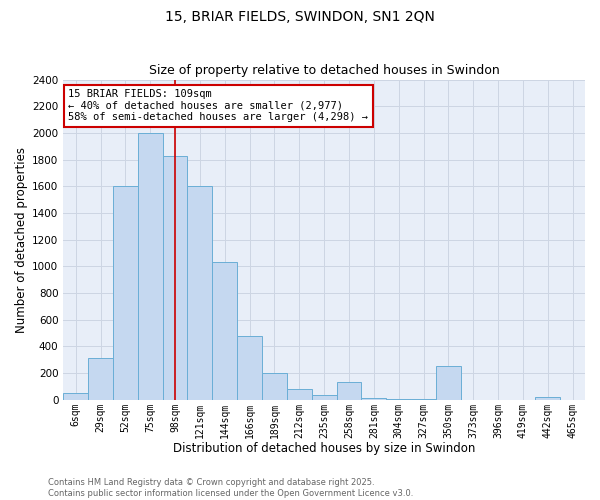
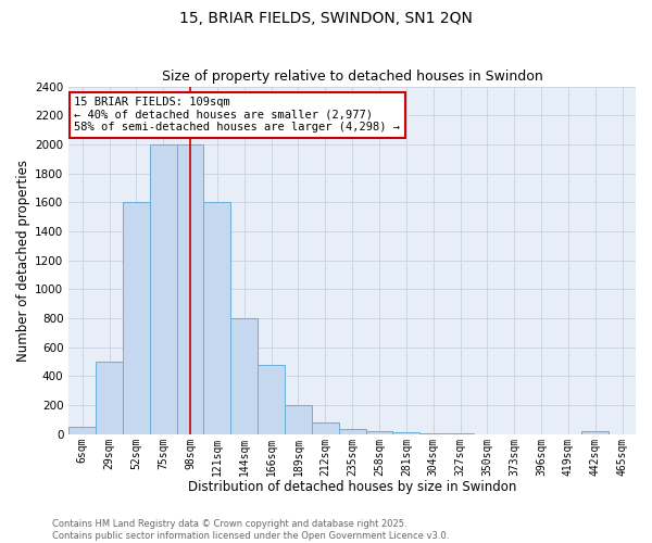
29sqm: 310 -> 500
98sqm: 1830 -> 2000
144sqm: 1030 -> 800
258sqm: 130 -> 20
350sqm: 250 -> 0
